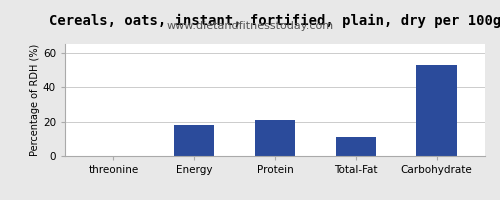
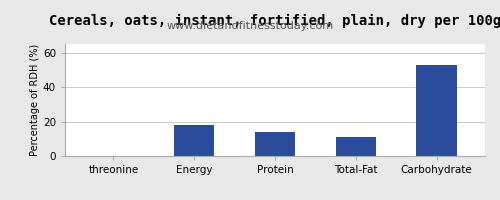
Protein: 21 -> 14
